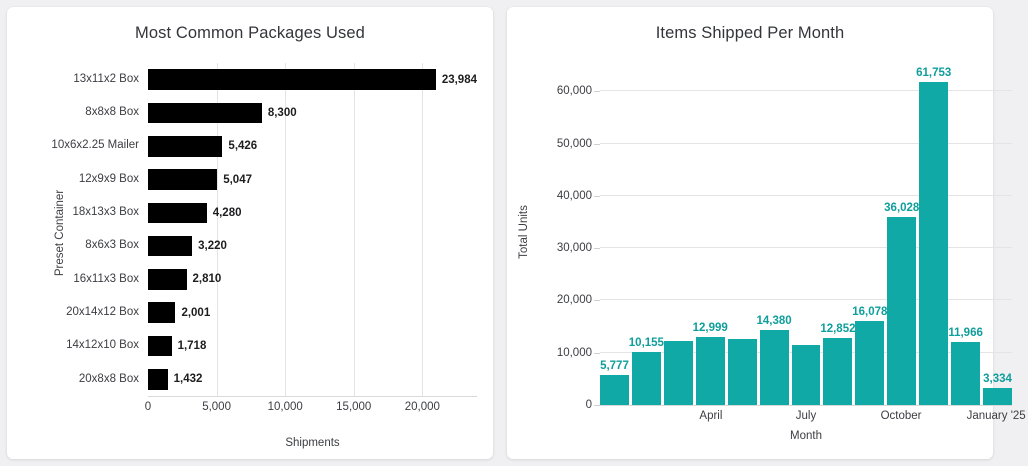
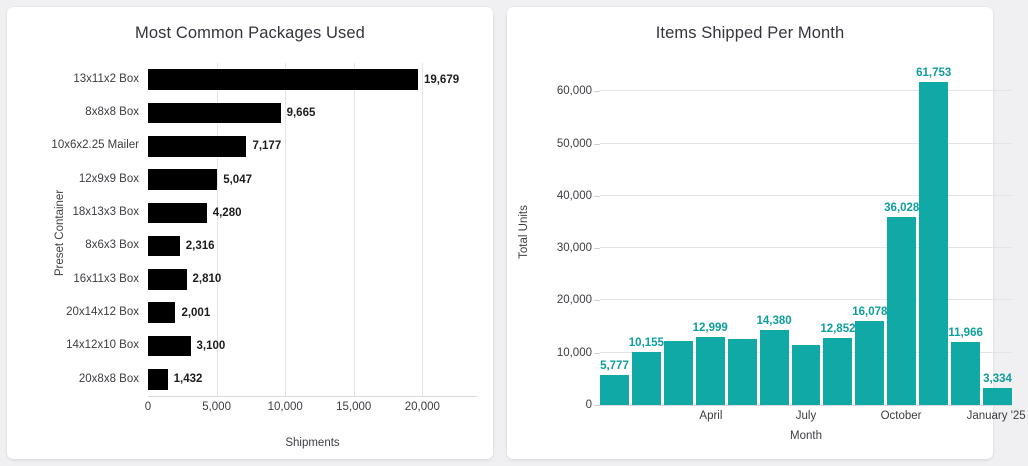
Most Common Packages Used/13x11x2 Box: 23,984 -> 19,679
Most Common Packages Used/8x8x8 Box: 8,300 -> 9,665
Most Common Packages Used/10x6x2.25 Mailer: 5,426 -> 7,177
Most Common Packages Used/8x6x3 Box: 3,220 -> 2,316
Most Common Packages Used/14x12x10 Box: 1,718 -> 3,100
